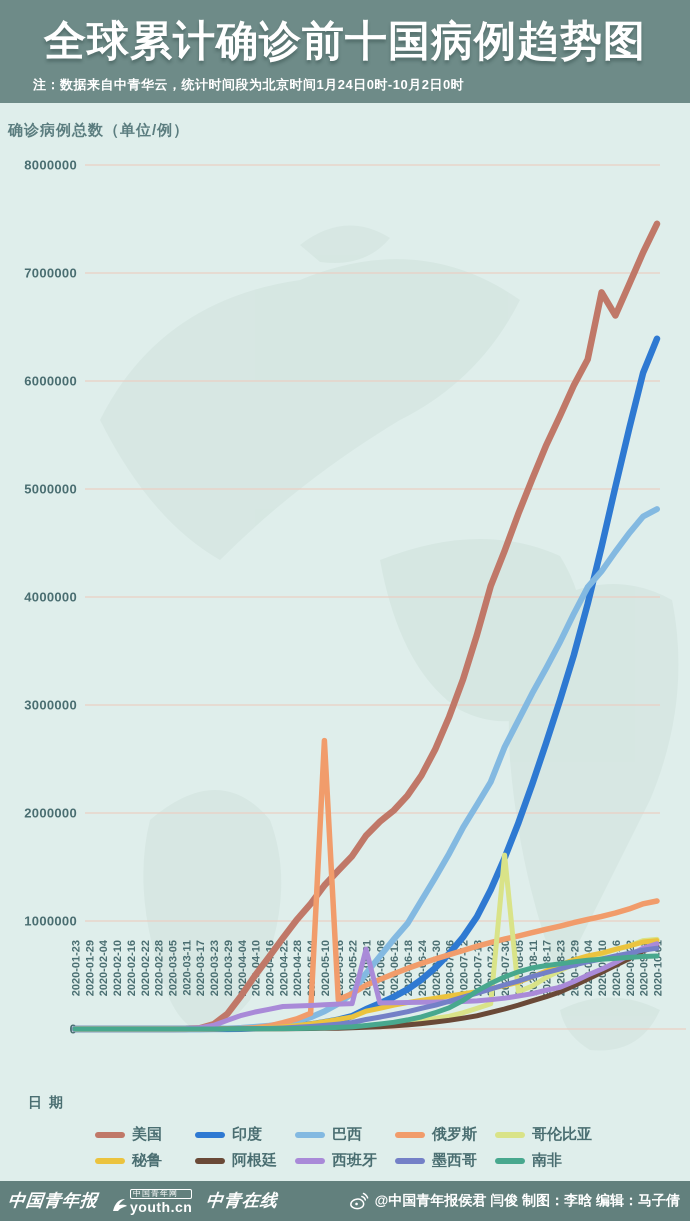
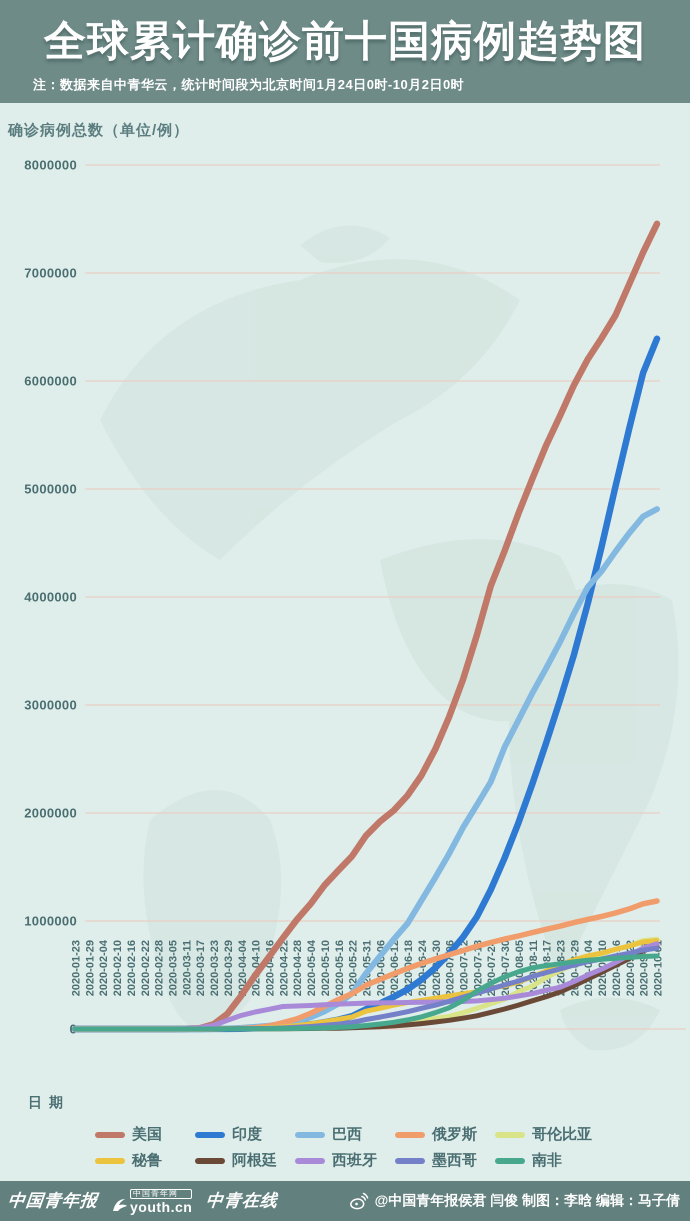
俄罗斯/2020-05-10: 2670000 -> 210000
西班牙/2020-05-31: 740000 -> 240000
哥伦比亚/2020-07-30: 1610000 -> 280000
美国/2020-09-10: 6820000 -> 6400000
